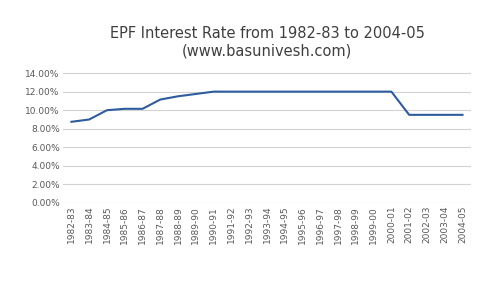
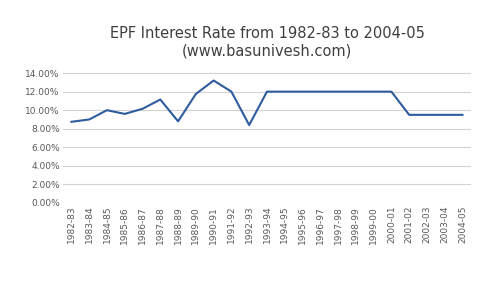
1985-86: 10.2% -> 9.6%
1988-89: 11.5% -> 8.8%
1990-91: 12.0% -> 13.2%
1992-93: 12.0% -> 8.4%
